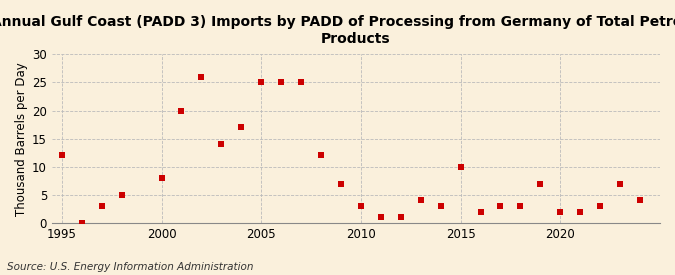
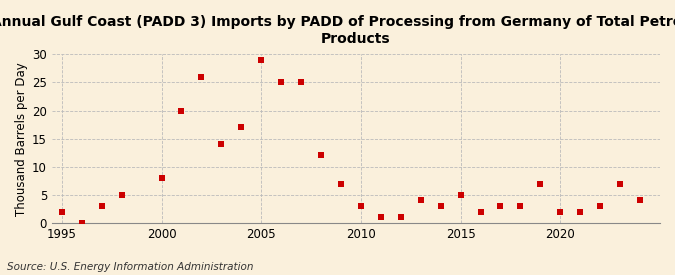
1995: 12 -> 2
2005: 25 -> 29
2015: 10 -> 5
